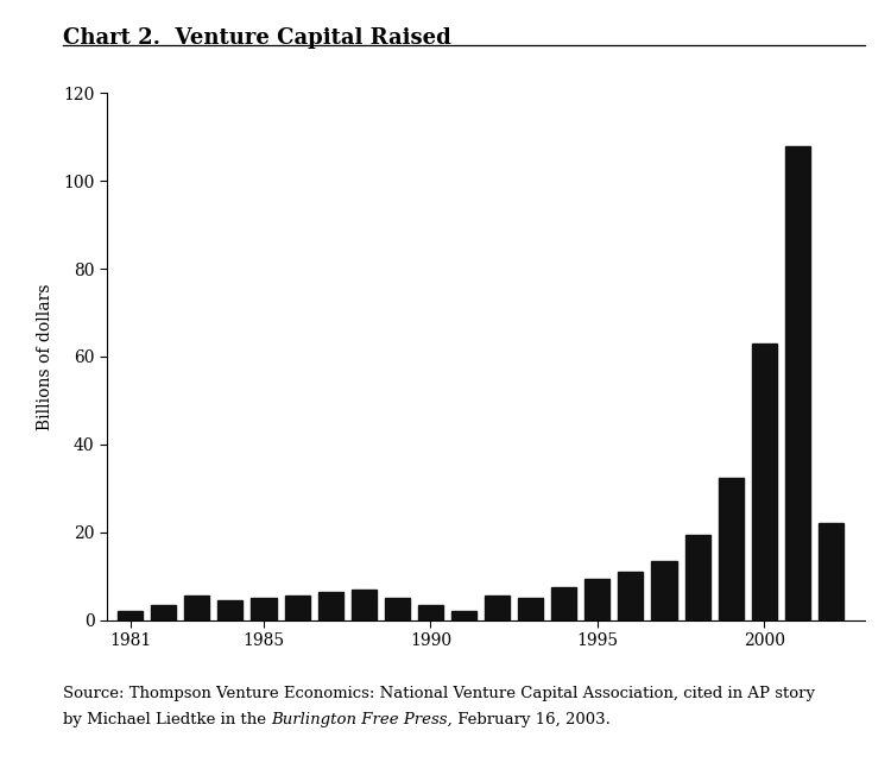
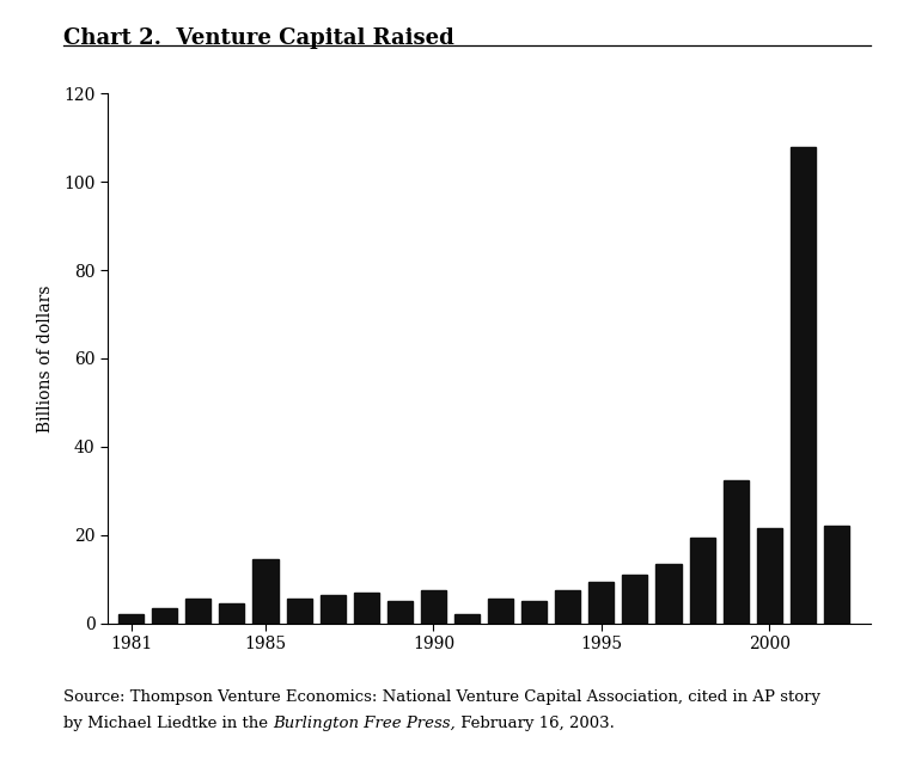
1985: 5.0 -> 14.5
1990: 3.5 -> 7.5
2000: 63.0 -> 21.5
